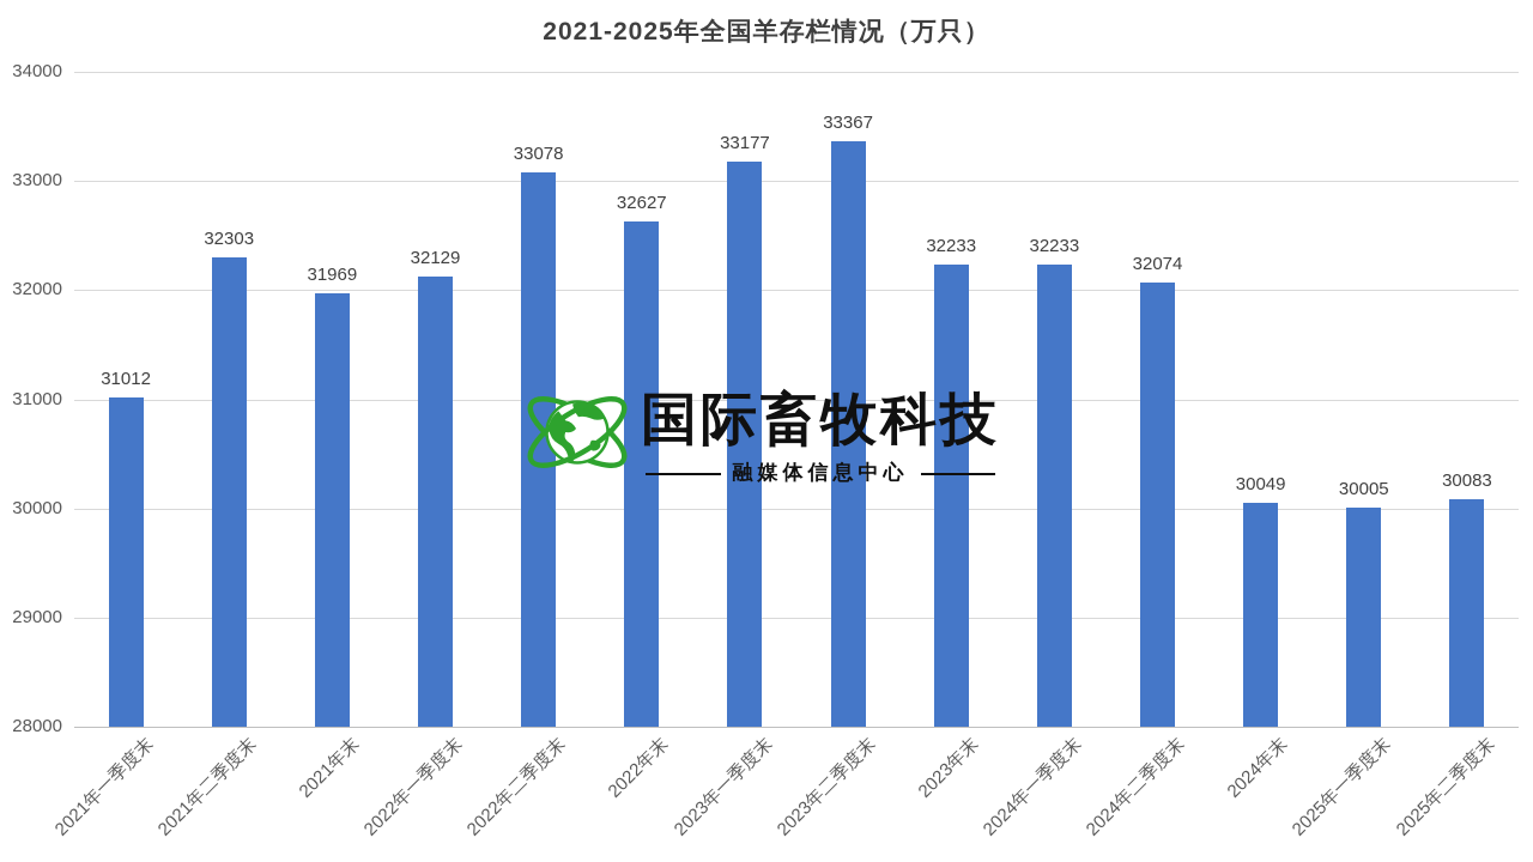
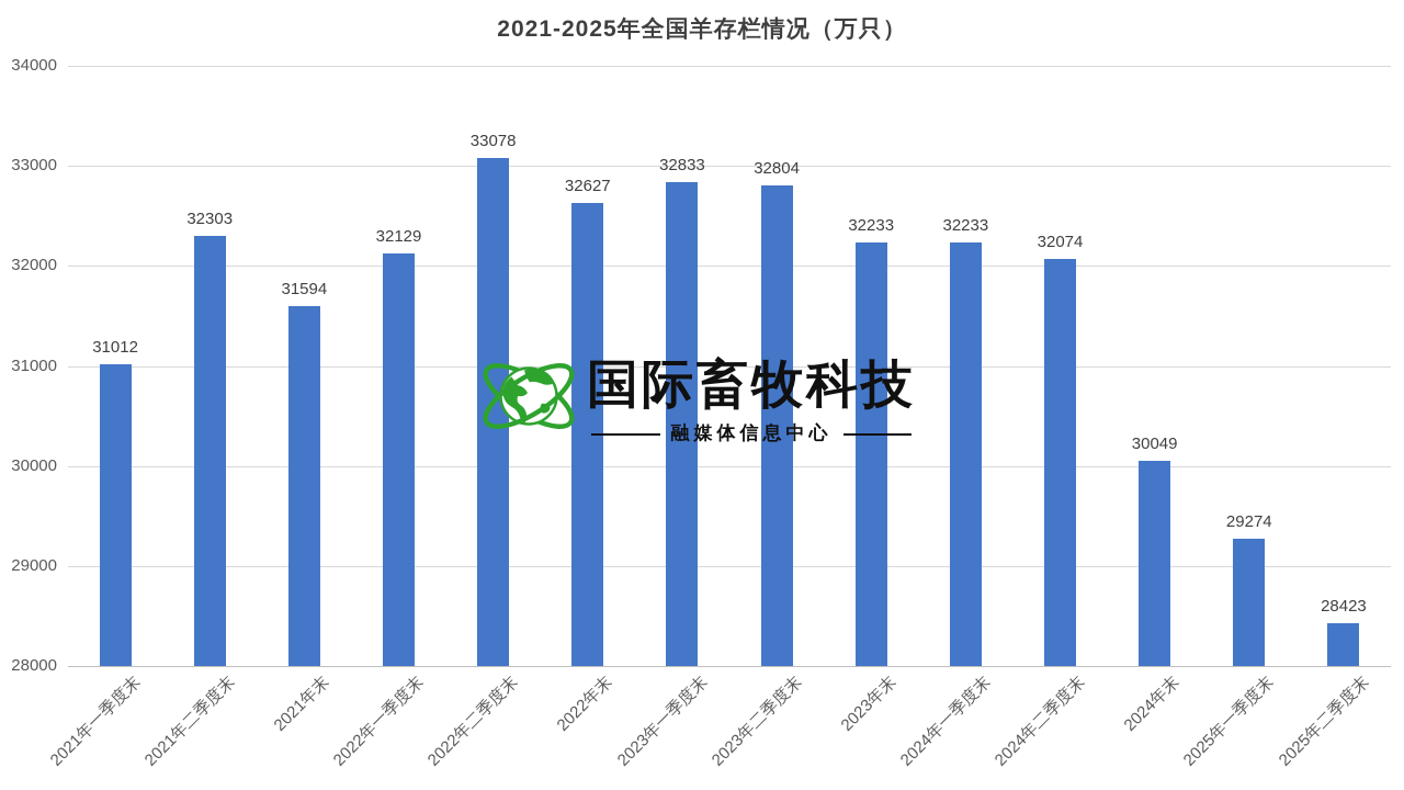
2021年末: 31969 -> 31594
2023年一季度末: 33177 -> 32833
2023年二季度末: 33367 -> 32804
2025年一季度末: 30005 -> 29274
2025年二季度末: 30083 -> 28423
